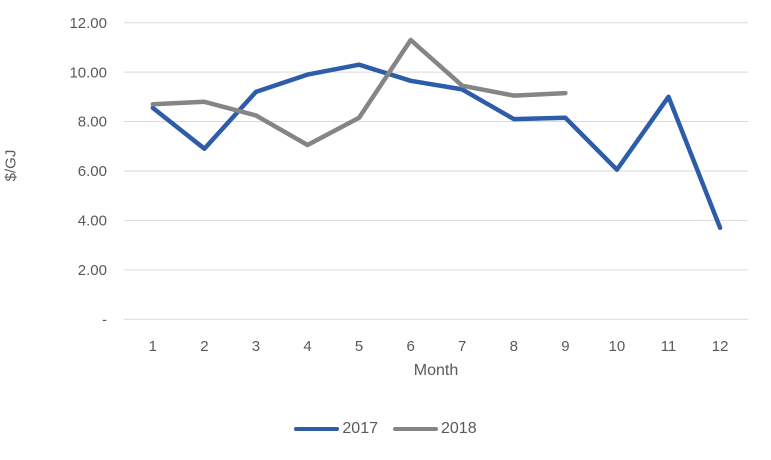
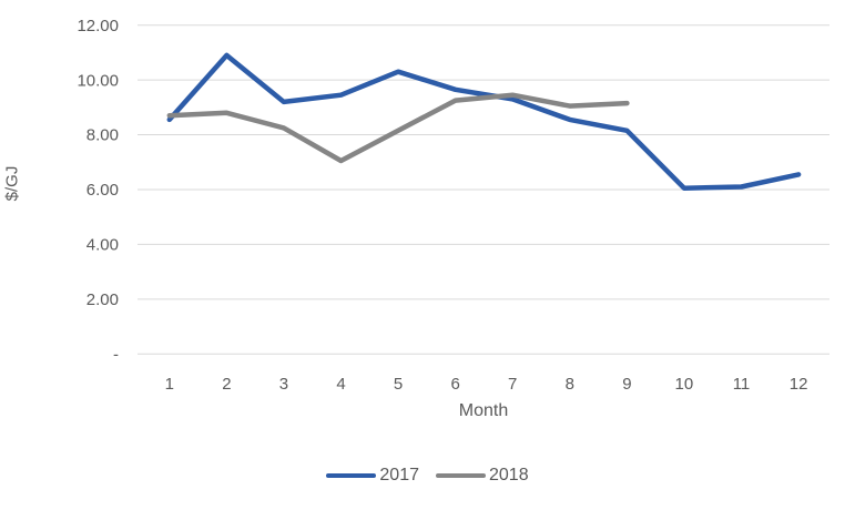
2017/2: 6.9 -> 10.9
2017/4: 9.9 -> 9.4
2018/6: 11.3 -> 9.2
2017/8: 8.1 -> 8.6
2017/11: 9.0 -> 6.1
2017/12: 3.7 -> 6.5
